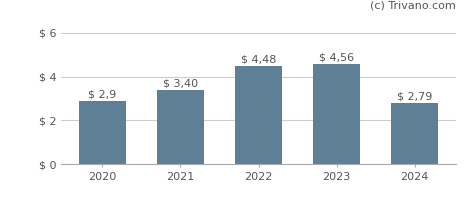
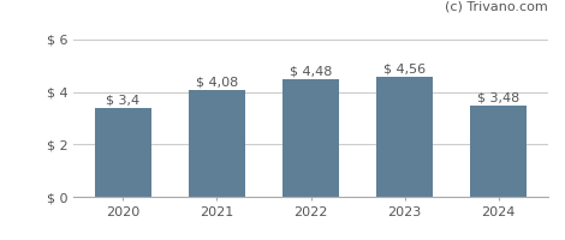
2020: 2,9 -> 3,4
2021: 3,40 -> 4,08
2024: 2,79 -> 3,48
